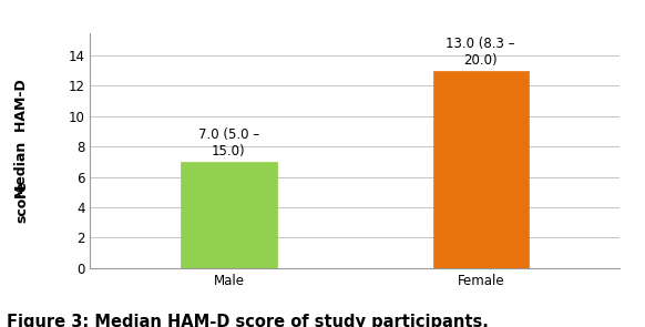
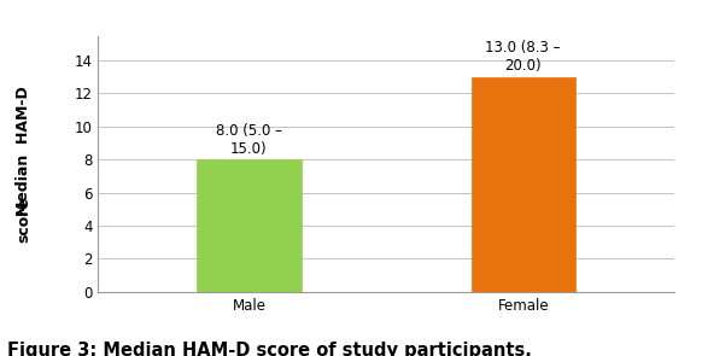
Male: 7.0 -> 8.0
